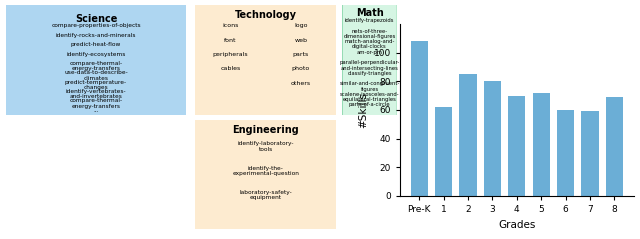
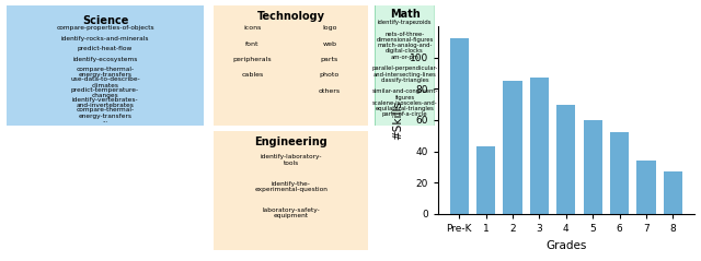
Pre-K: 108 -> 112
1: 62 -> 43
3: 80 -> 87
5: 72 -> 60
6: 60 -> 52
7: 59 -> 34
8: 69 -> 27
